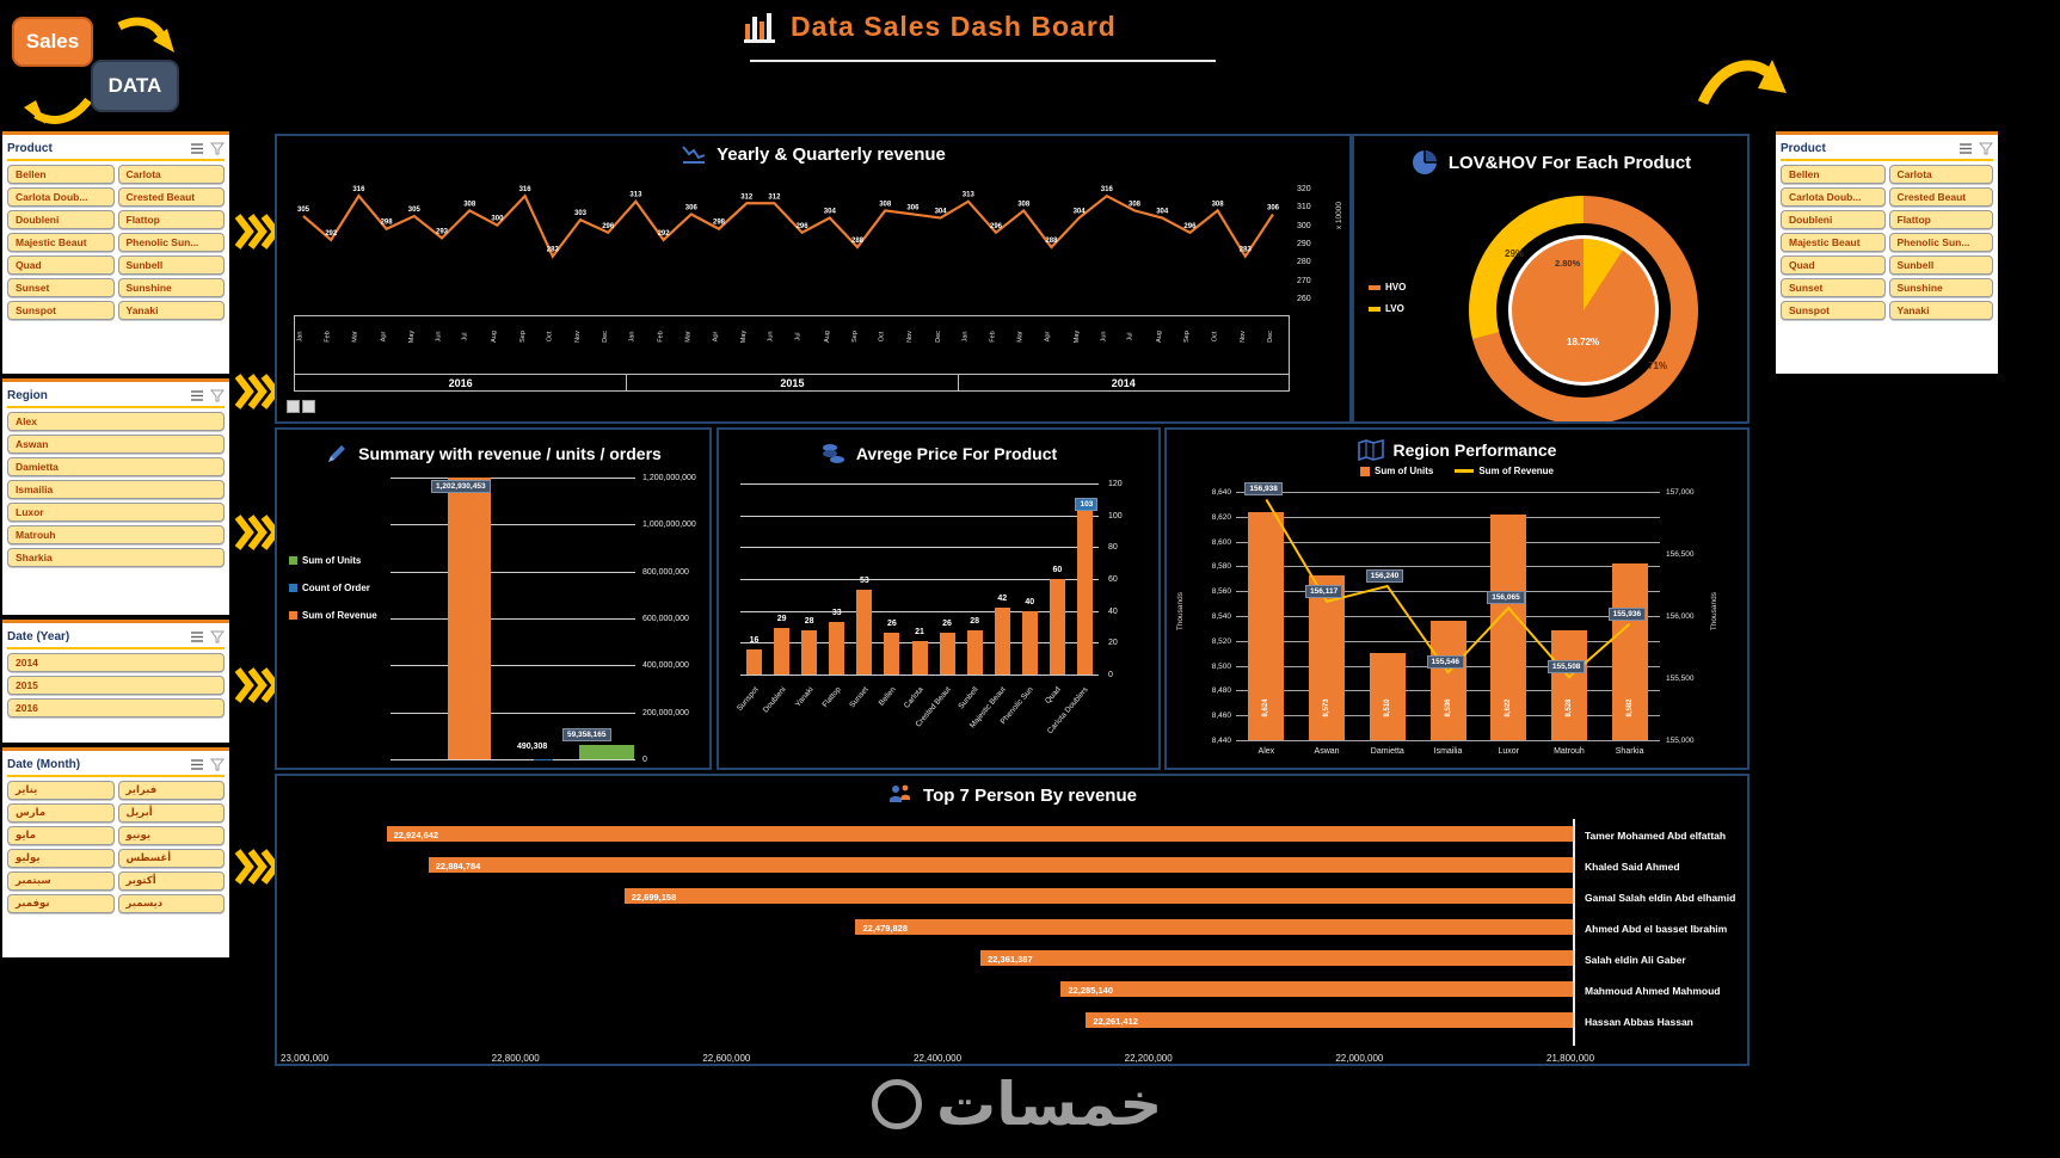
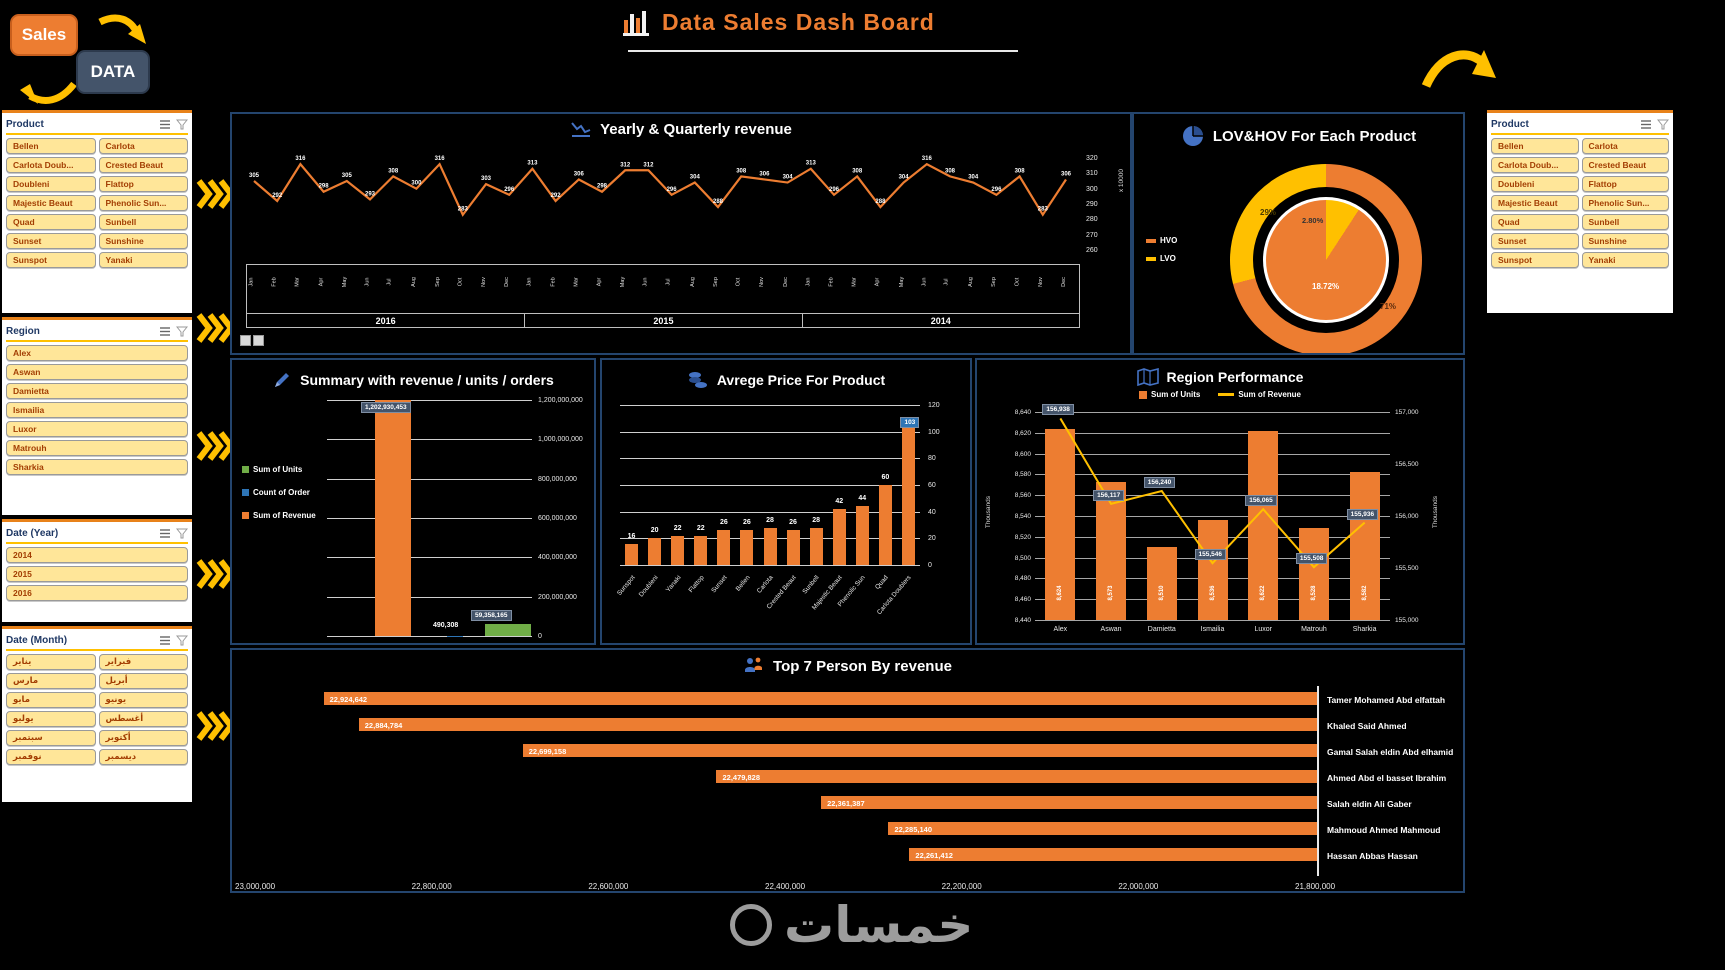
Avrege Price For Product/Doubleni: 29 -> 20
Avrege Price For Product/Yanaki: 28 -> 22
Avrege Price For Product/Flattop: 33 -> 22
Avrege Price For Product/Sunset: 53 -> 26
Avrege Price For Product/Carlota: 21 -> 28
Avrege Price For Product/Phenolic Sun: 40 -> 44
